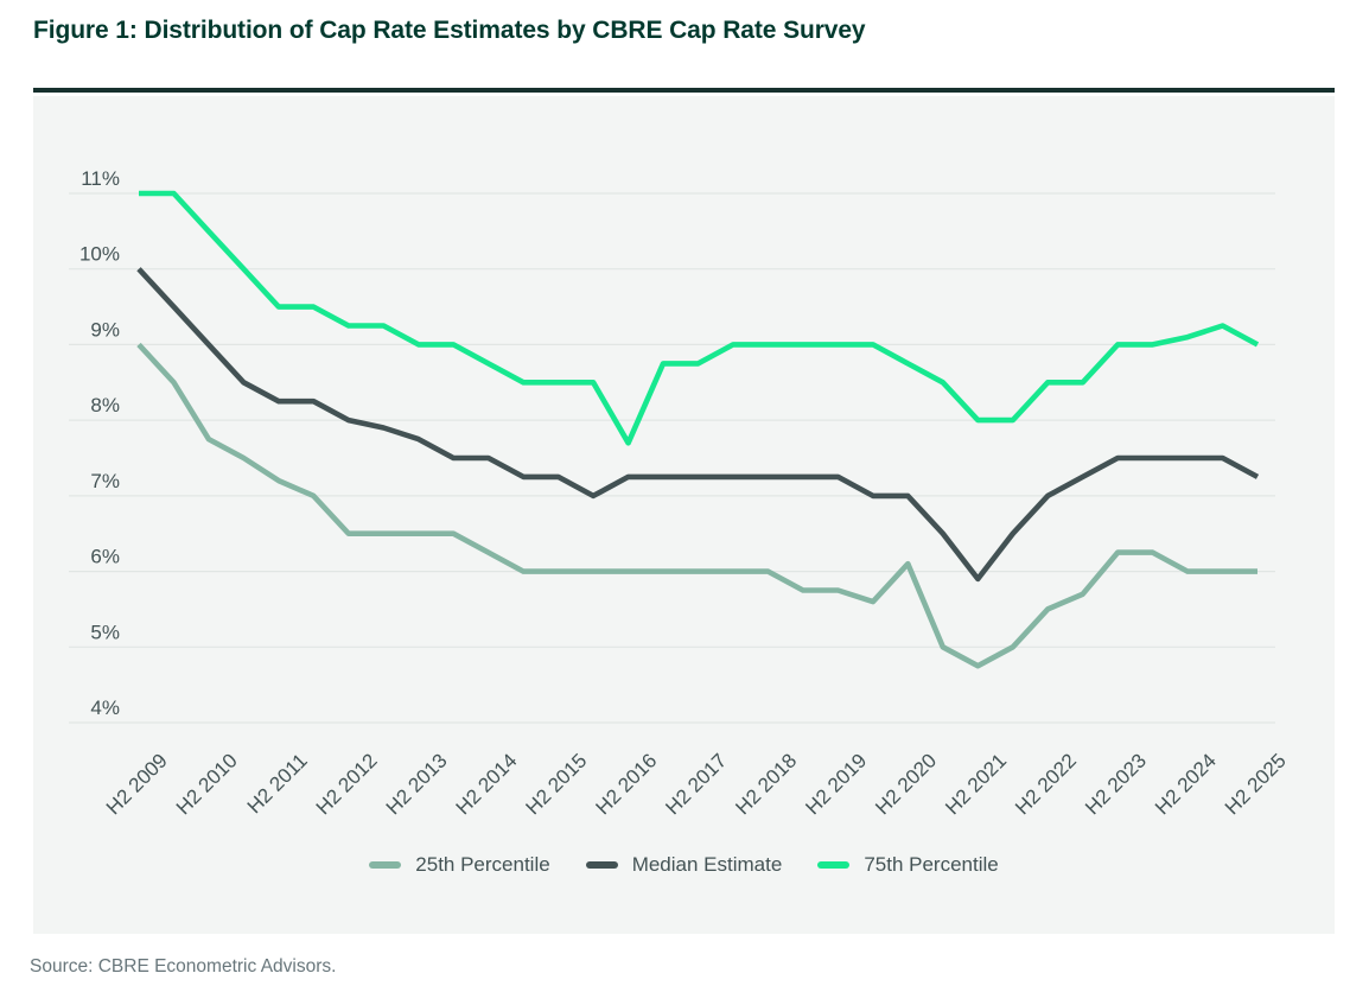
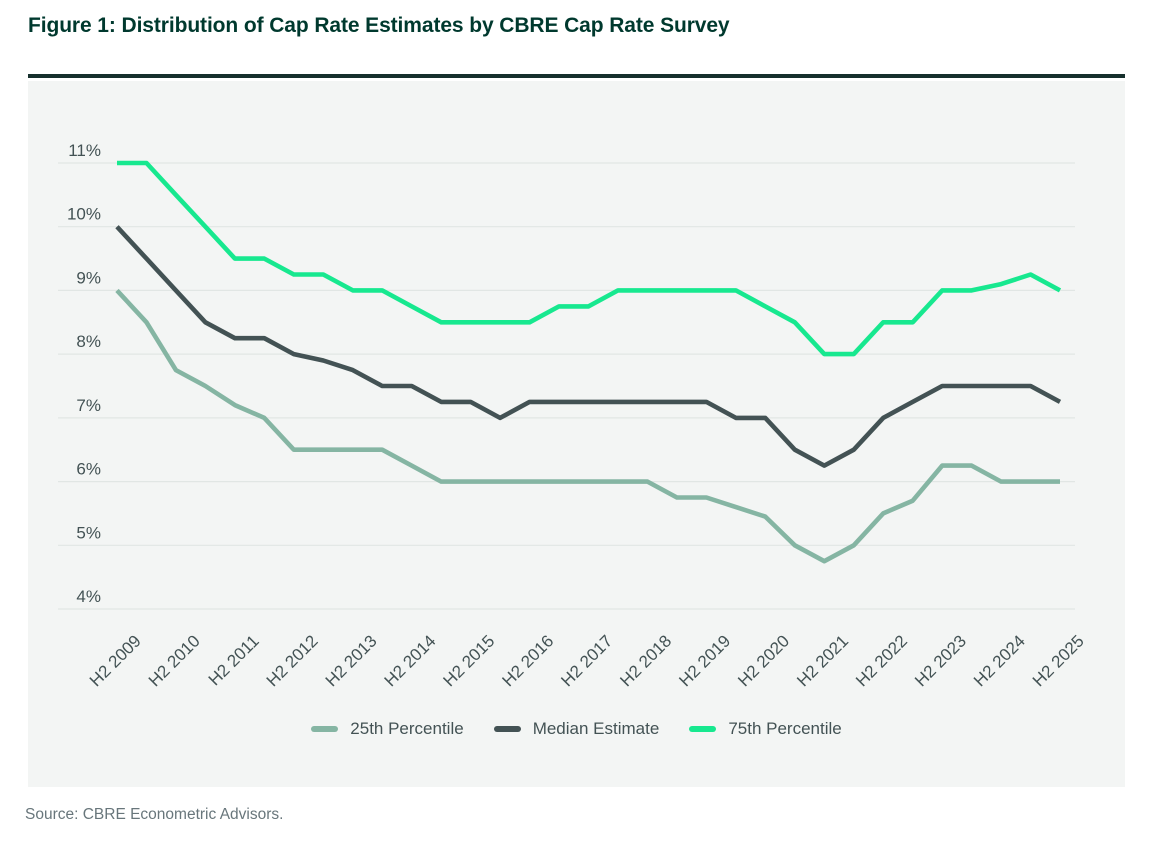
75th Percentile/H2 2016: 7.7% -> 8.5%
25th Percentile/H2 2020: 6.1% -> 5.5%
Median Estimate/H2 2021: 5.9% -> 6.2%
